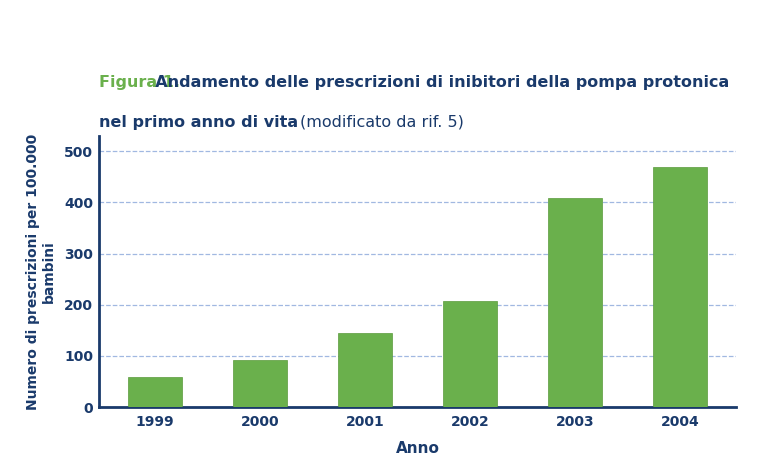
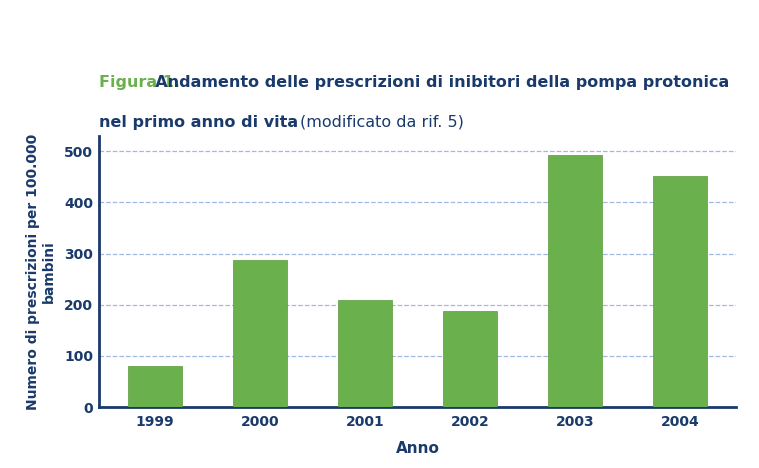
1999: 58 -> 80
2000: 93 -> 288
2001: 145 -> 210
2002: 207 -> 188
2003: 408 -> 492
2004: 468 -> 452
